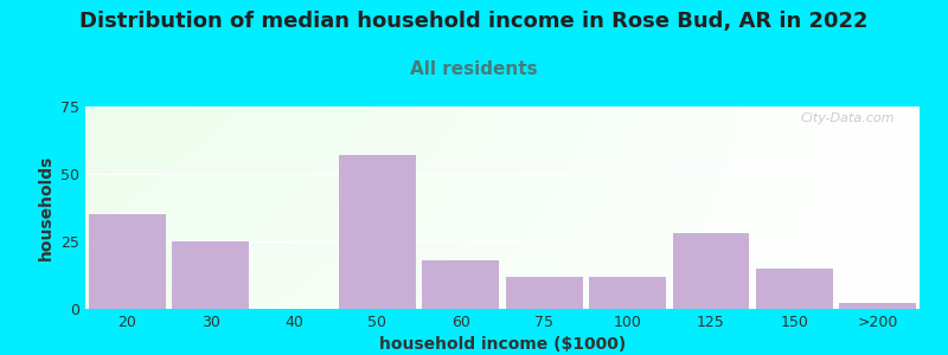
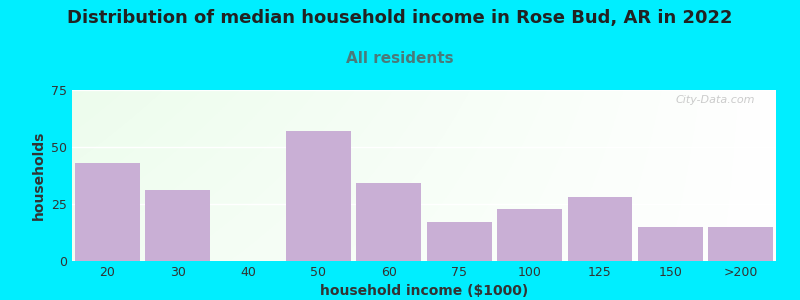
20: 35 -> 43
30: 25 -> 31
60: 18 -> 34
75: 12 -> 17
100: 12 -> 23
>200: 2 -> 15
